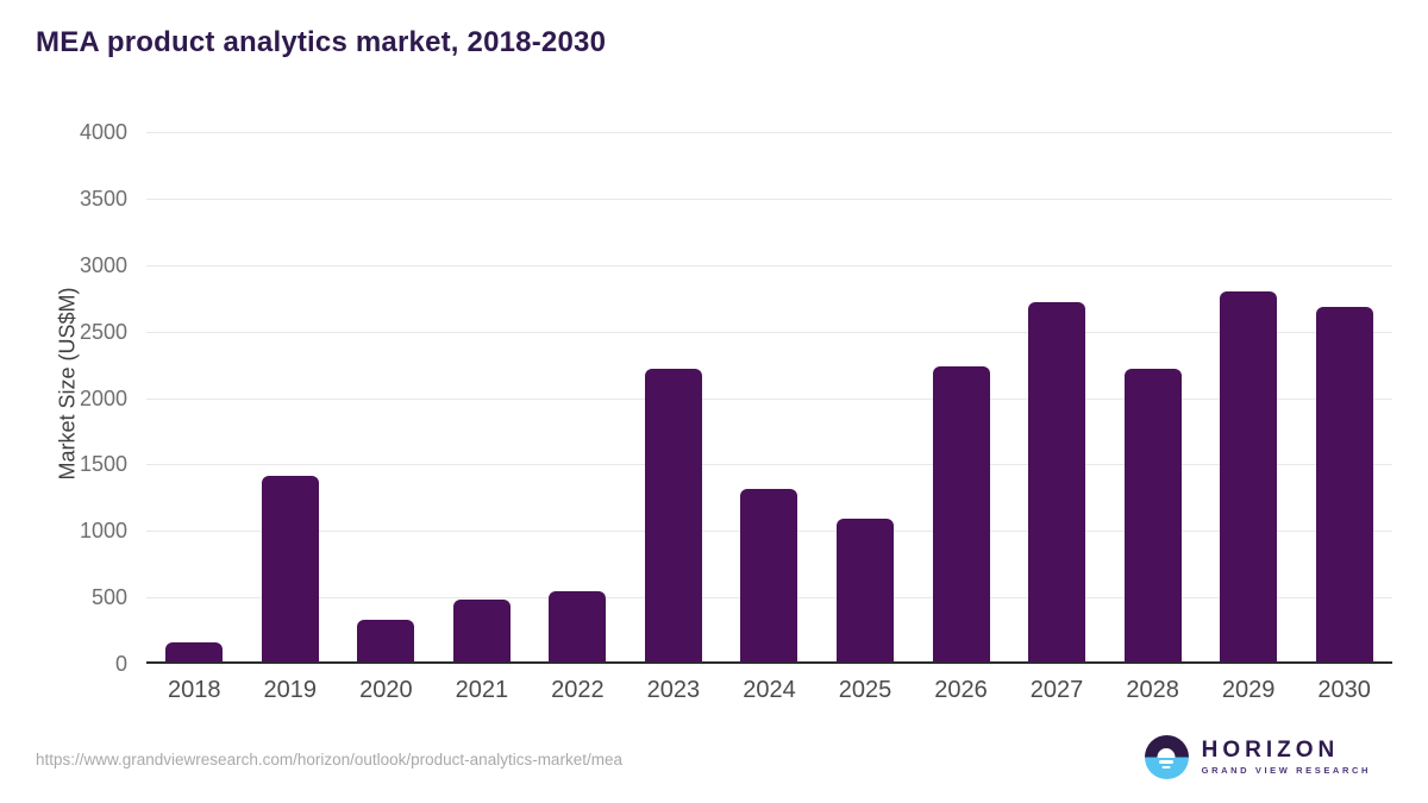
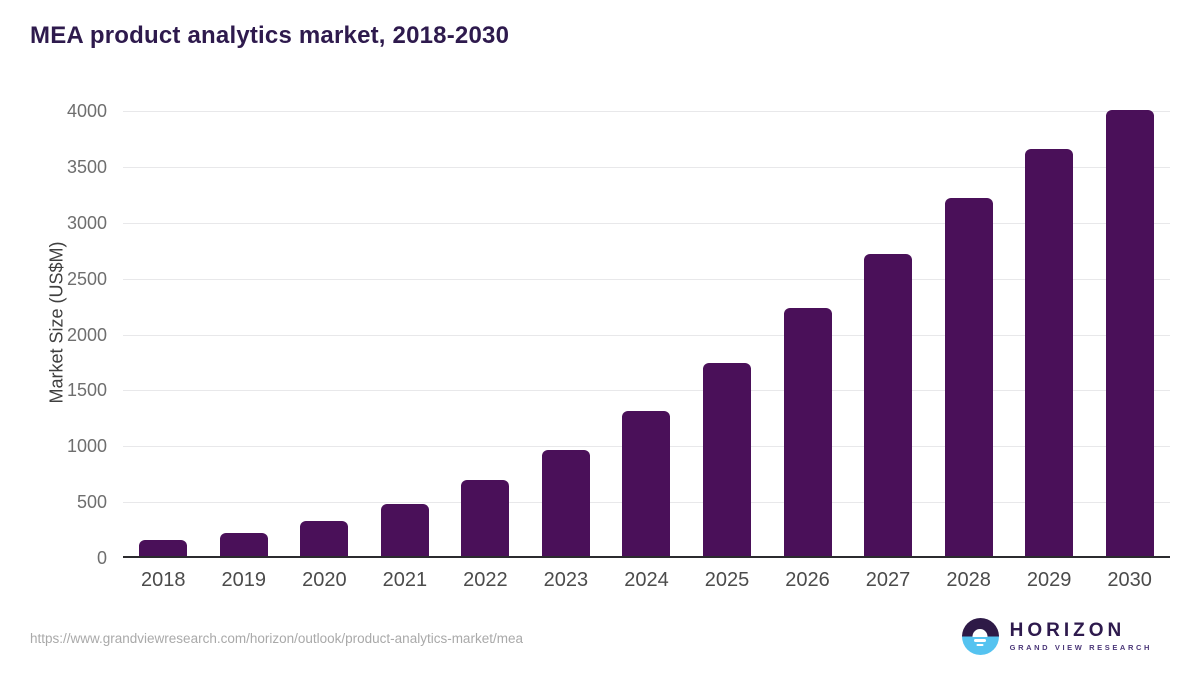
2019: 1400 -> 210
2022: 530 -> 680
2023: 2200 -> 950
2025: 1070 -> 1730
2028: 2200 -> 3200
2029: 2780 -> 3640
2030: 2670 -> 3990
